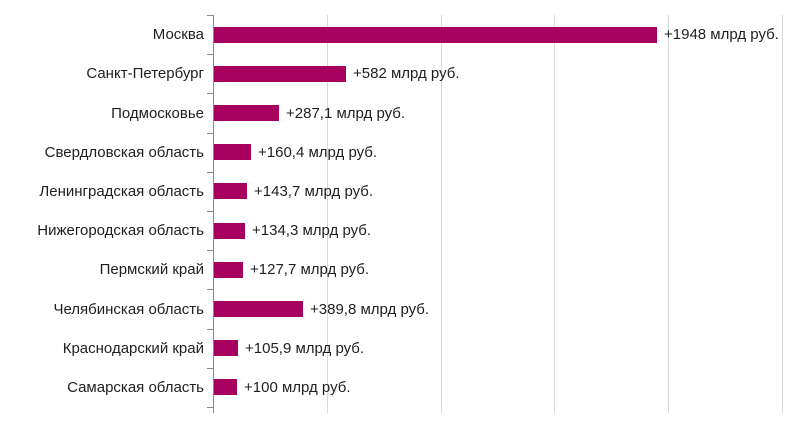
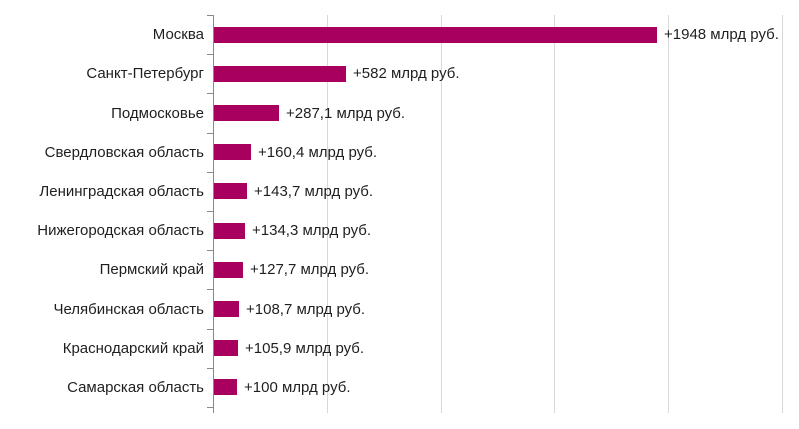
Челябинская область: +389,8 -> +108,7
